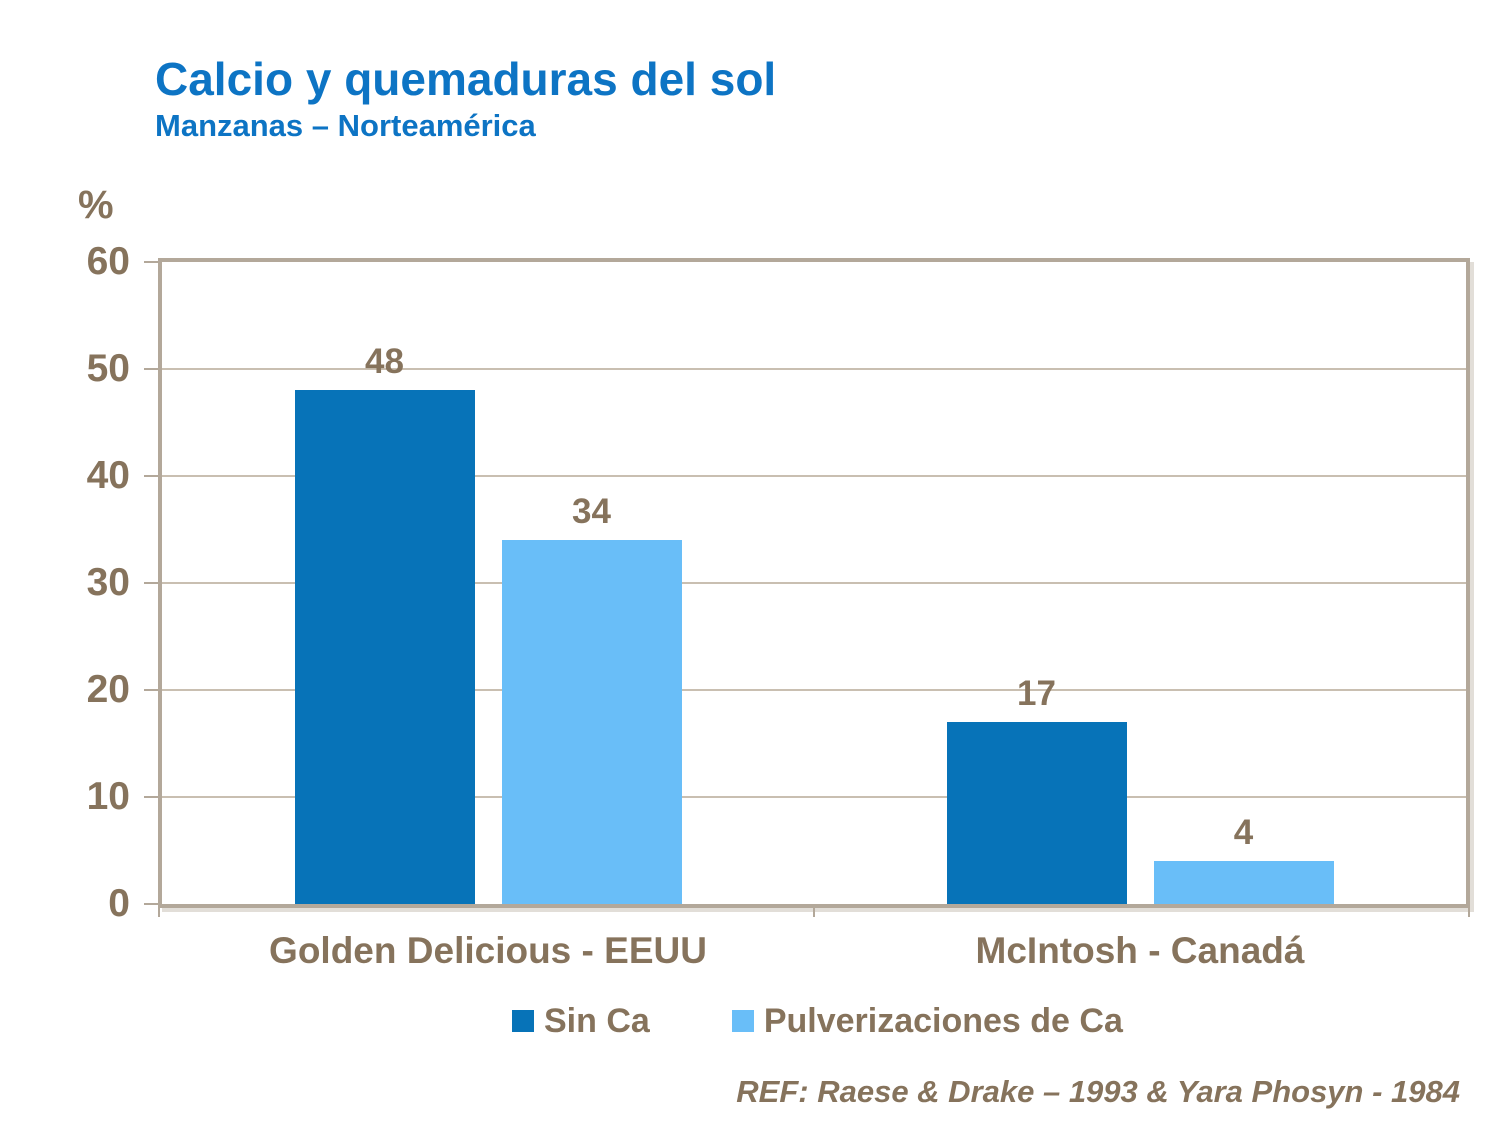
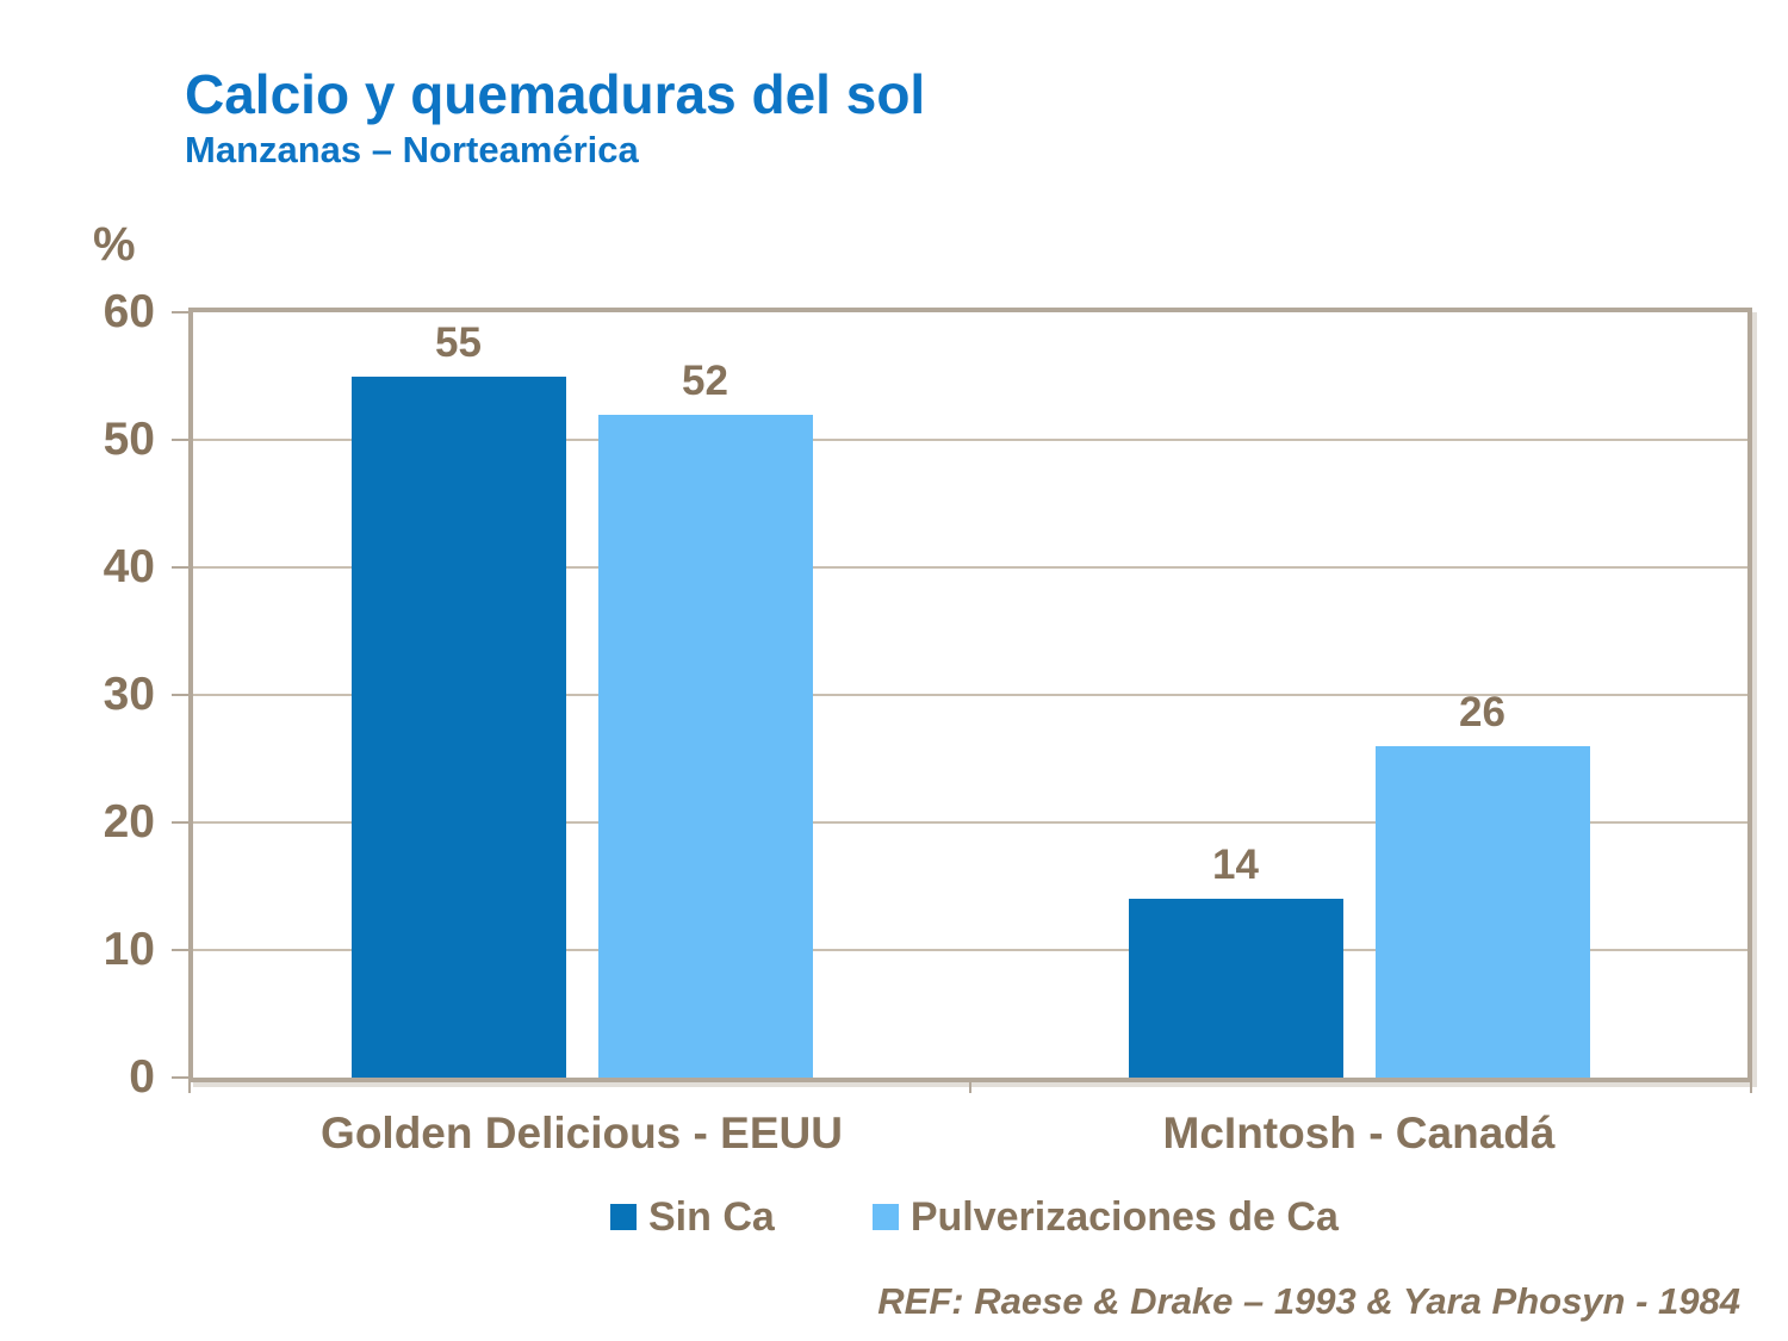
Sin Ca/Golden Delicious - EEUU: 48 -> 55
Pulverizaciones de Ca/Golden Delicious - EEUU: 34 -> 52
Sin Ca/McIntosh - Canadá: 17 -> 14
Pulverizaciones de Ca/McIntosh - Canadá: 4 -> 26
